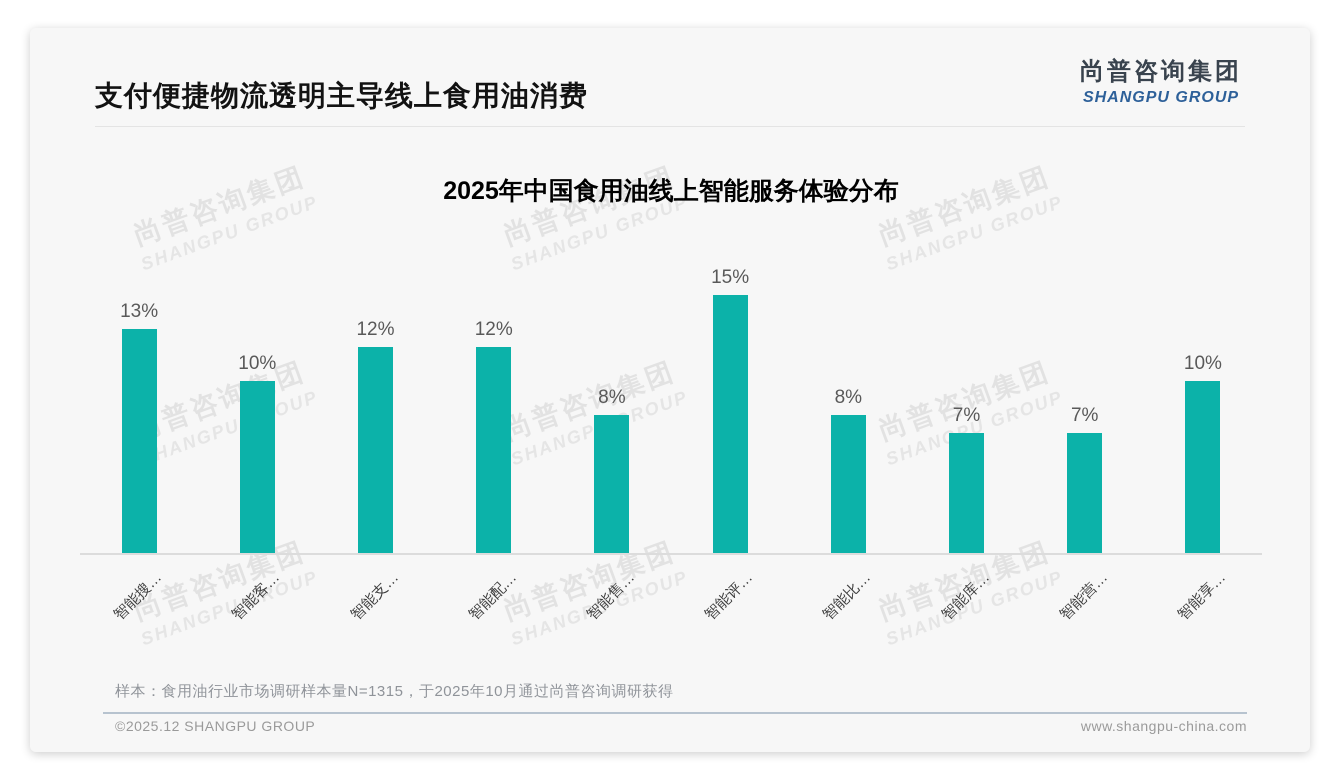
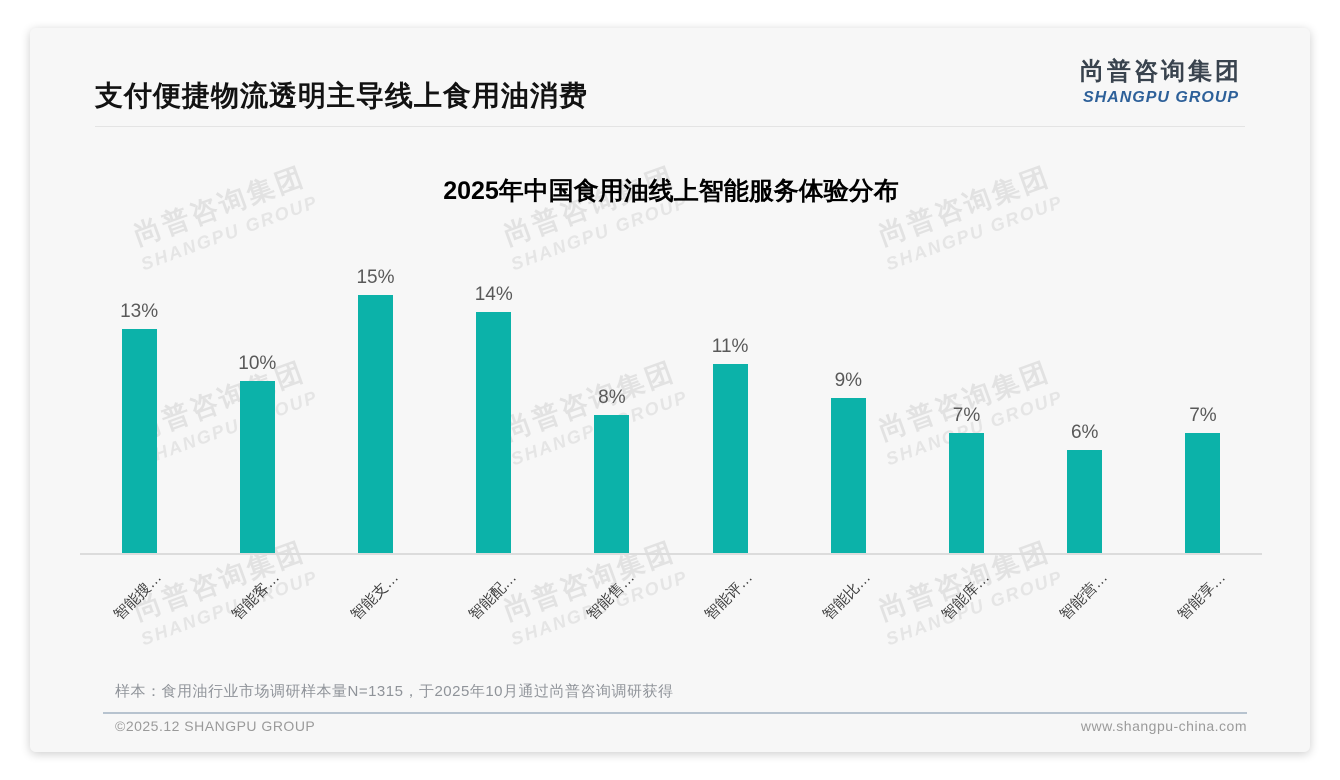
智能支…: 12% -> 15%
智能配…: 12% -> 14%
智能评…: 15% -> 11%
智能比…: 8% -> 9%
智能营…: 7% -> 6%
智能享…: 10% -> 7%
